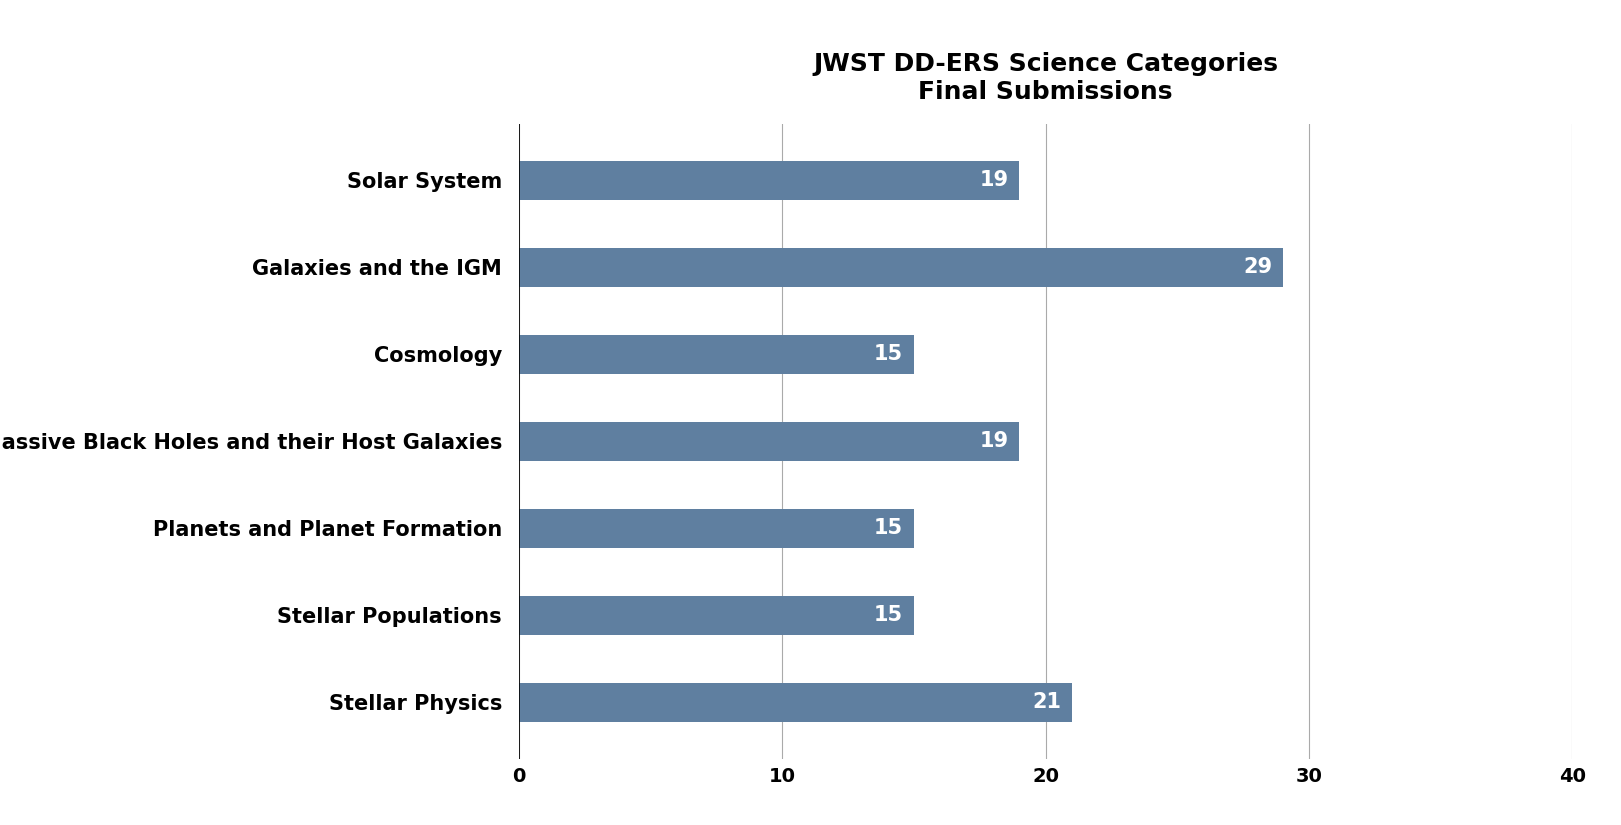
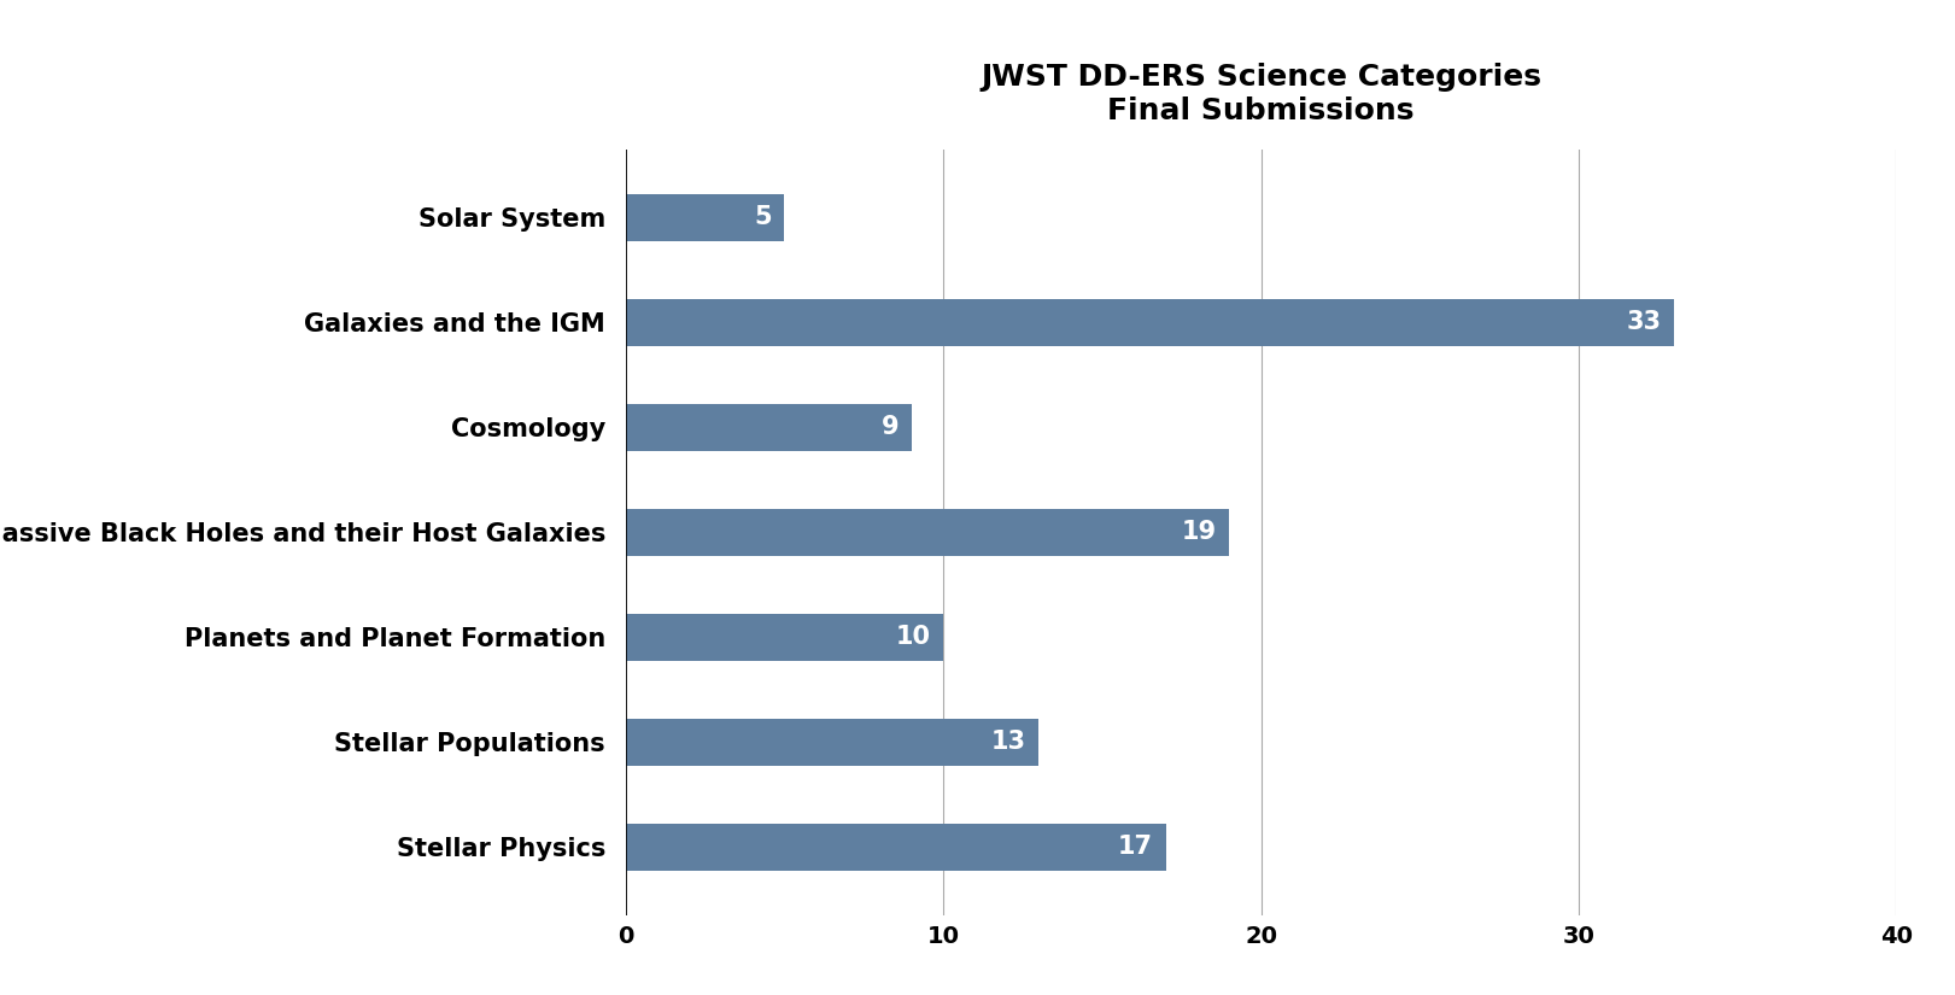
Solar System: 19 -> 5
Galaxies and the IGM: 29 -> 33
Cosmology: 15 -> 9
Planets and Planet Formation: 15 -> 10
Stellar Populations: 15 -> 13
Stellar Physics: 21 -> 17
